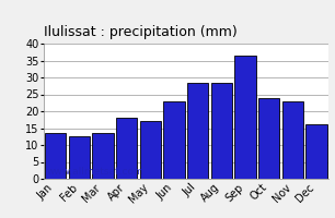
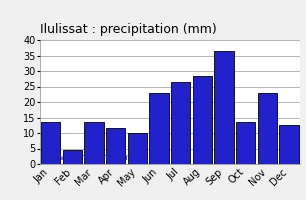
Feb: 12.5 -> 4.5
Apr: 18.0 -> 11.5
May: 17.0 -> 10.0
Jul: 28.5 -> 26.5
Oct: 24.0 -> 13.5
Dec: 16.0 -> 12.5
